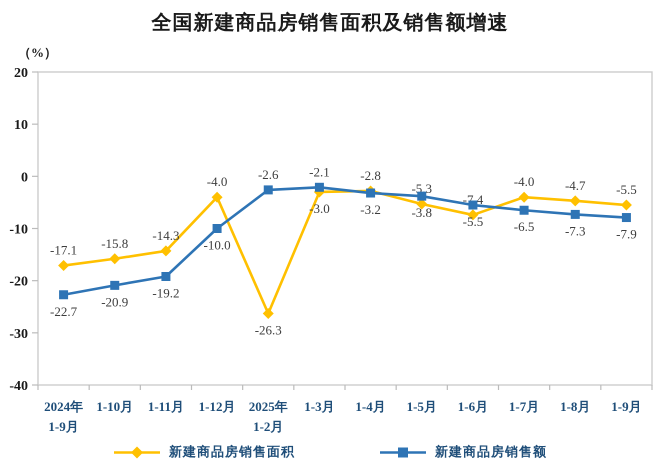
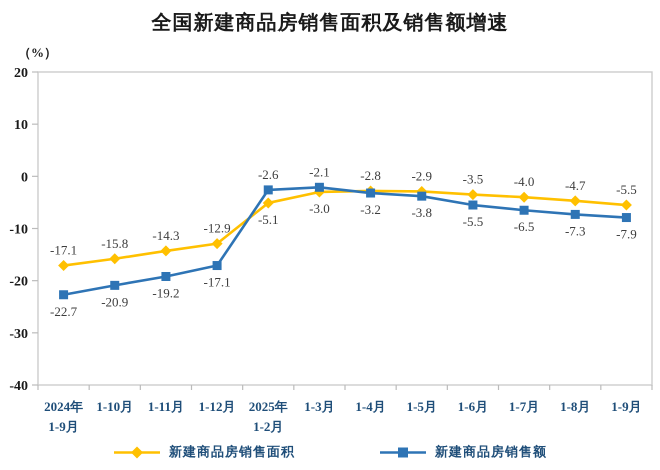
新建商品房销售面积/1-12月: -4.0 -> -12.9
新建商品房销售额/1-12月: -10.0 -> -17.1
新建商品房销售面积/2025年 1-2月: -26.3 -> -5.1
新建商品房销售面积/1-5月: -5.3 -> -2.9
新建商品房销售面积/1-6月: -7.4 -> -3.5
